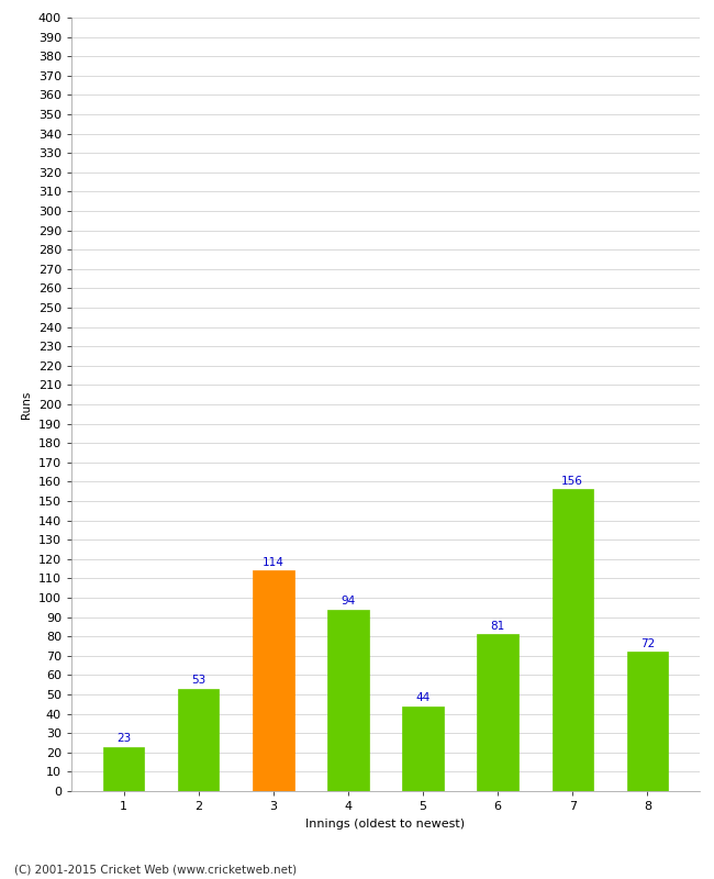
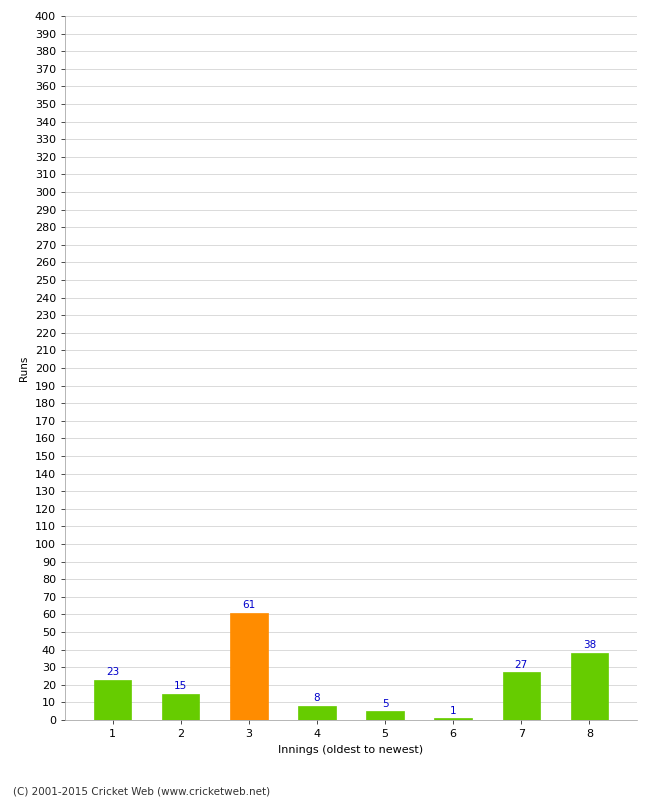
2: 53 -> 15
3: 114 -> 61
4: 94 -> 8
5: 44 -> 5
6: 81 -> 1
7: 156 -> 27
8: 72 -> 38
